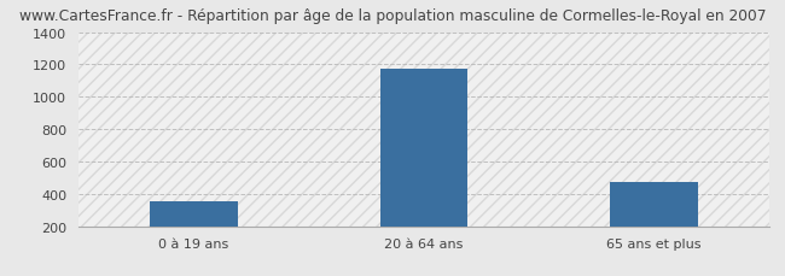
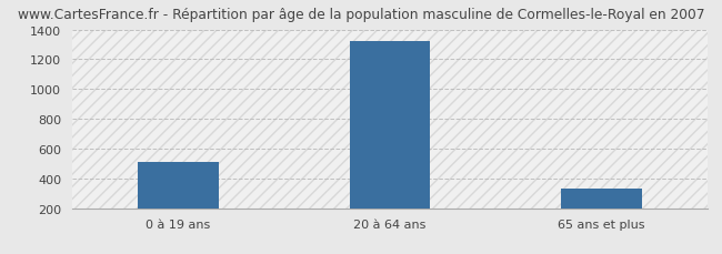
0 à 19 ans: 350 -> 510
20 à 64 ans: 1170 -> 1320
65 ans et plus: 470 -> 330
